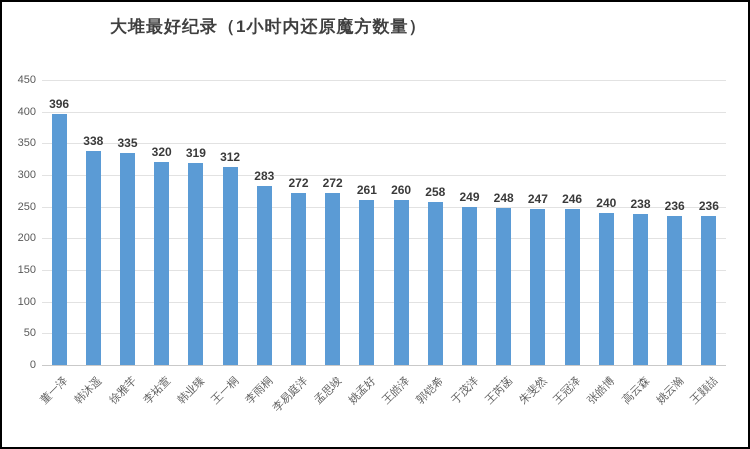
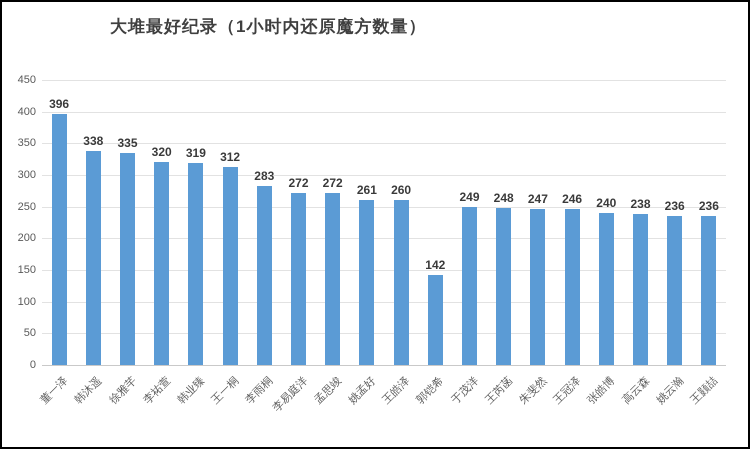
郭铠希: 258 -> 142
